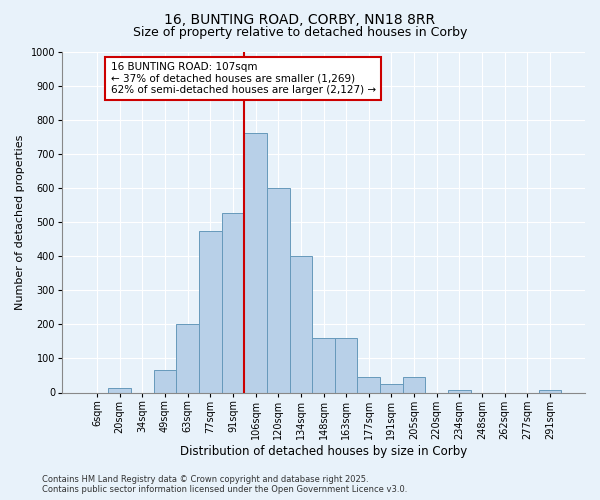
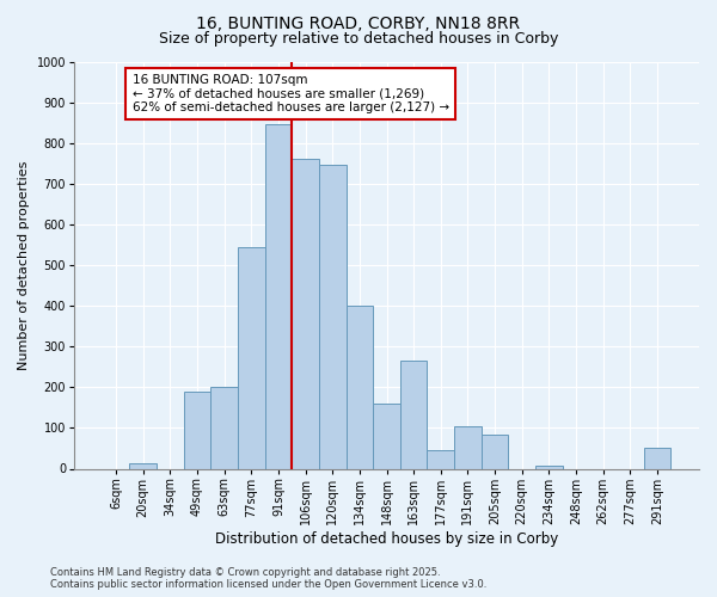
49sqm: 65 -> 190
77sqm: 475 -> 545
91sqm: 525 -> 845
120sqm: 600 -> 745
163sqm: 160 -> 265
191sqm: 25 -> 105
205sqm: 45 -> 85
291sqm: 8 -> 50
